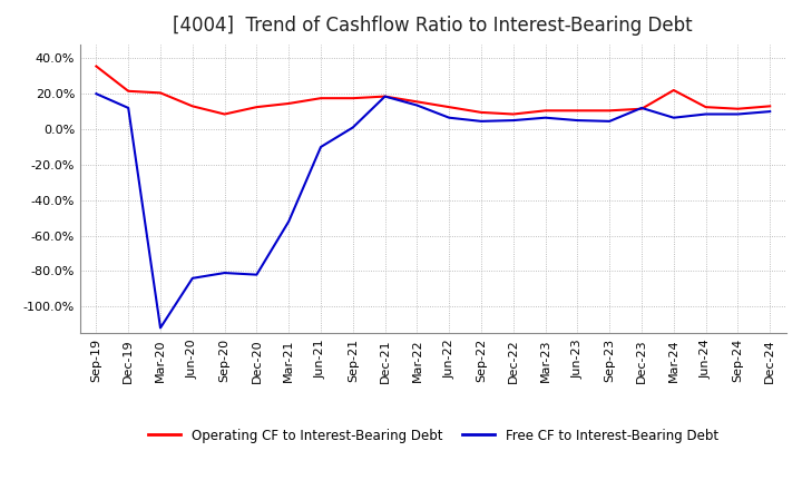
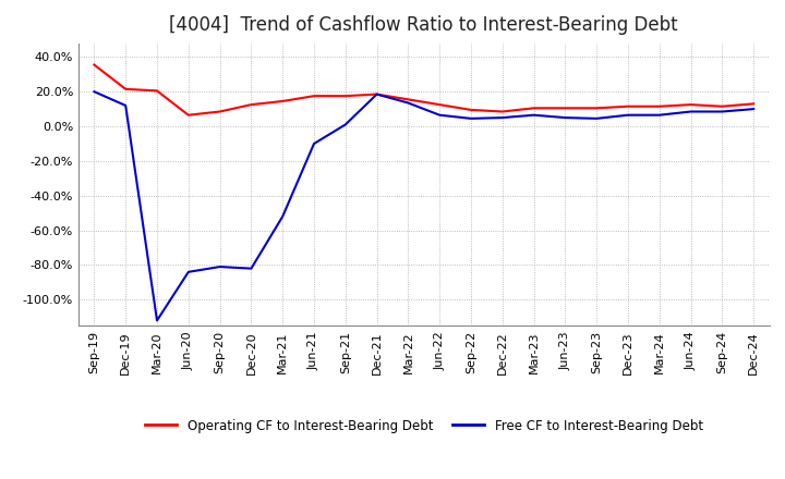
Operating CF to Interest-Bearing Debt/Jun-20: 13% -> 7%
Free CF to Interest-Bearing Debt/Dec-23: 12% -> 7%
Operating CF to Interest-Bearing Debt/Mar-24: 22% -> 12%
